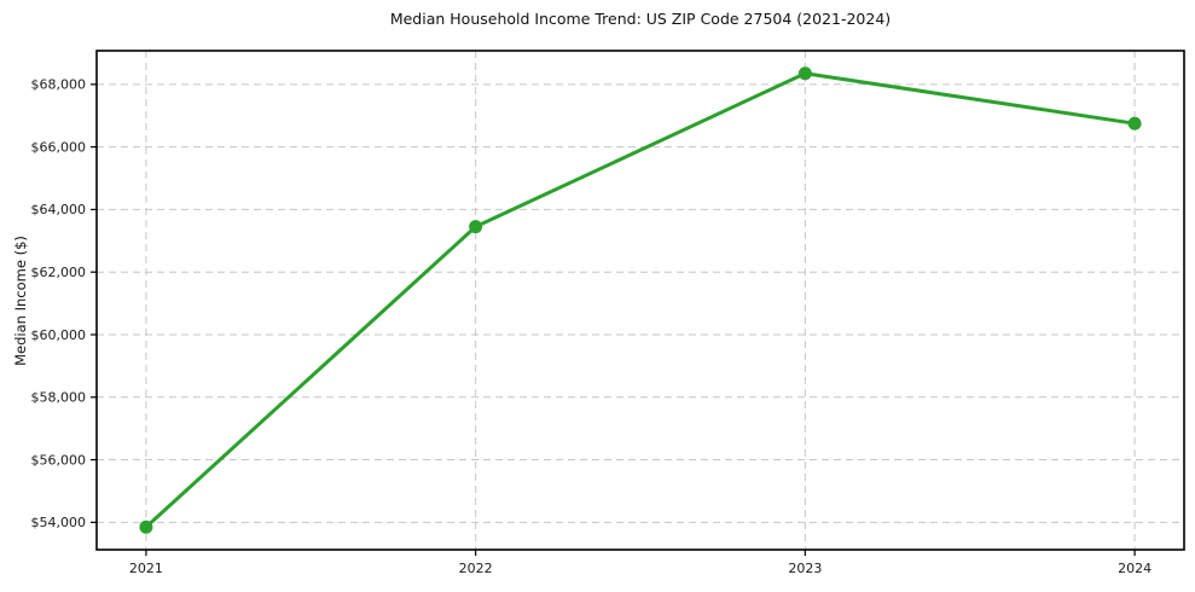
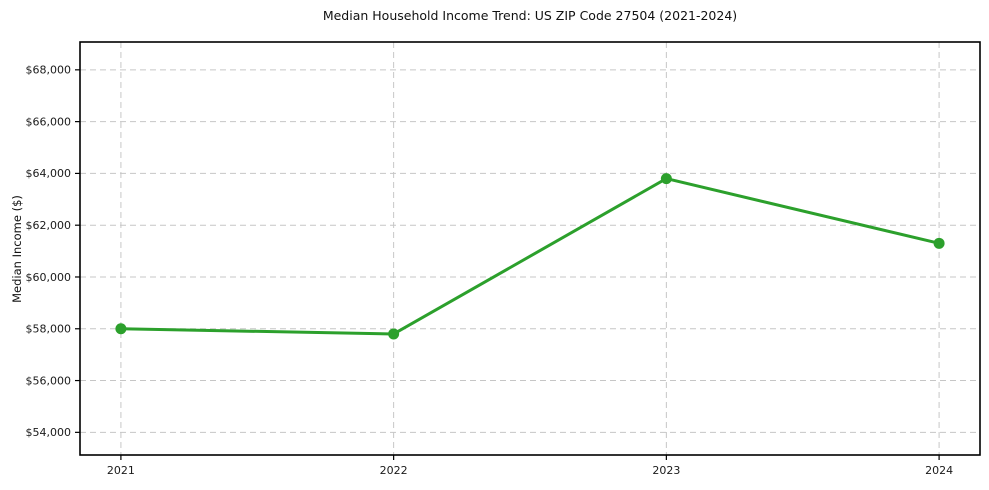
2021: $53800 -> $58000
2022: $63400 -> $57800
2023: $68400 -> $63800
2024: $66800 -> $61300
